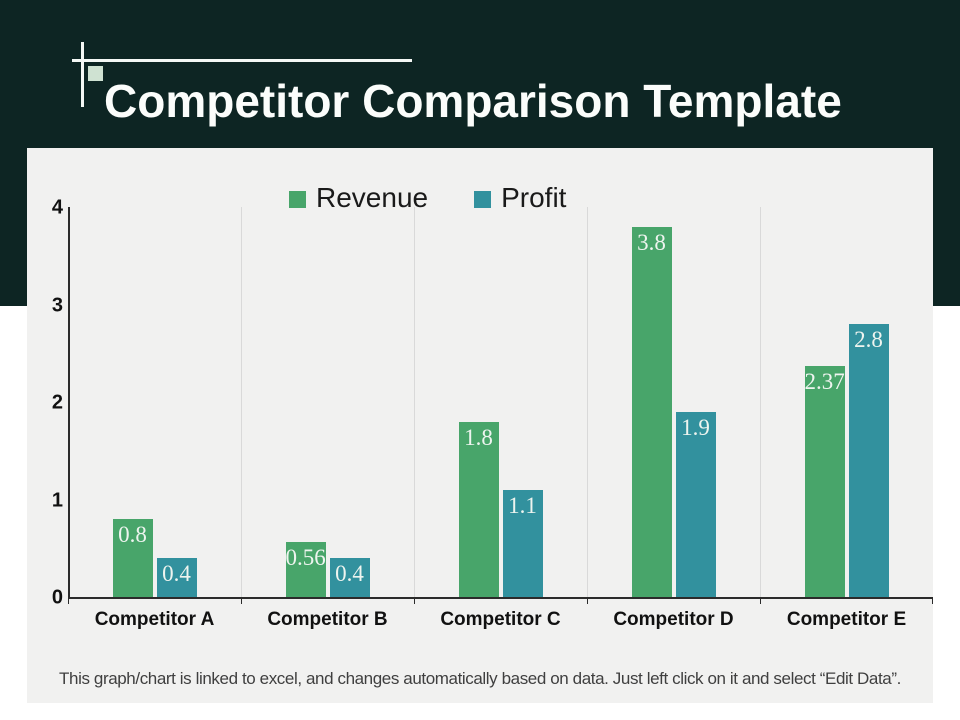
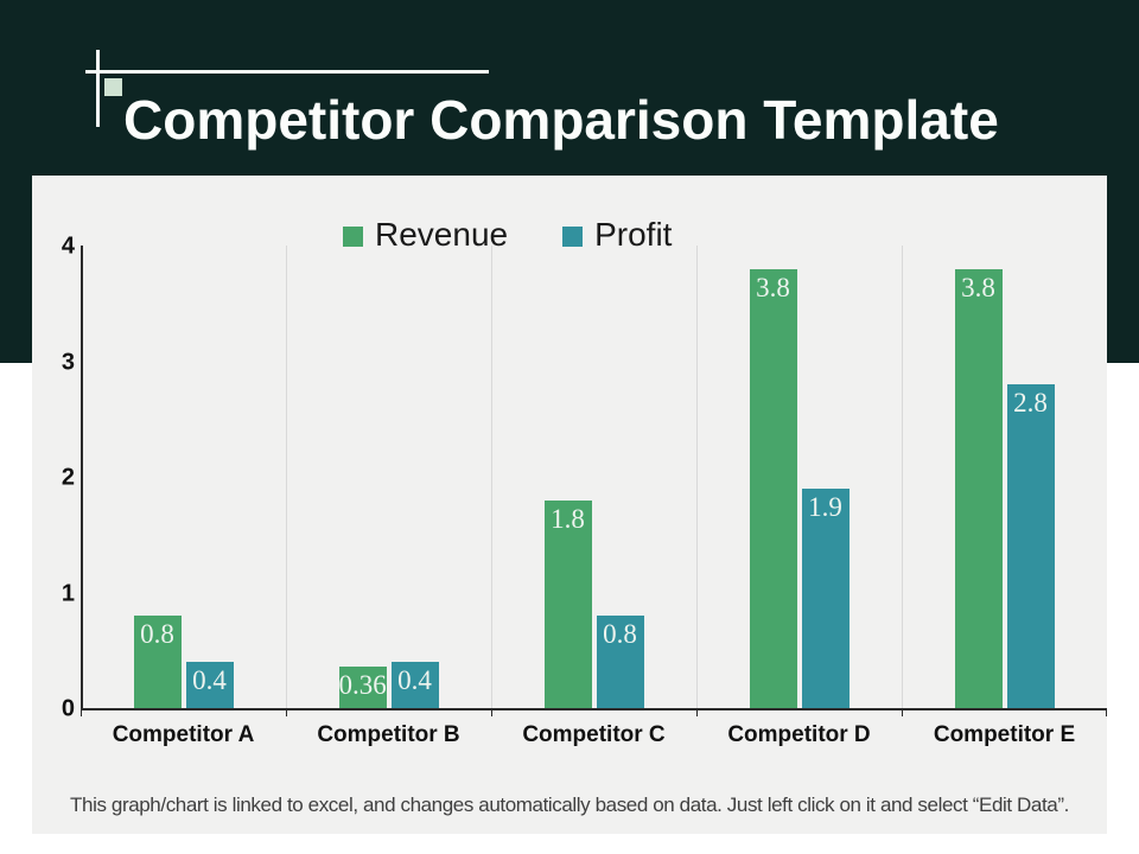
Revenue/Competitor B: 0.56 -> 0.36
Profit/Competitor C: 1.1 -> 0.8
Revenue/Competitor E: 2.37 -> 3.8
